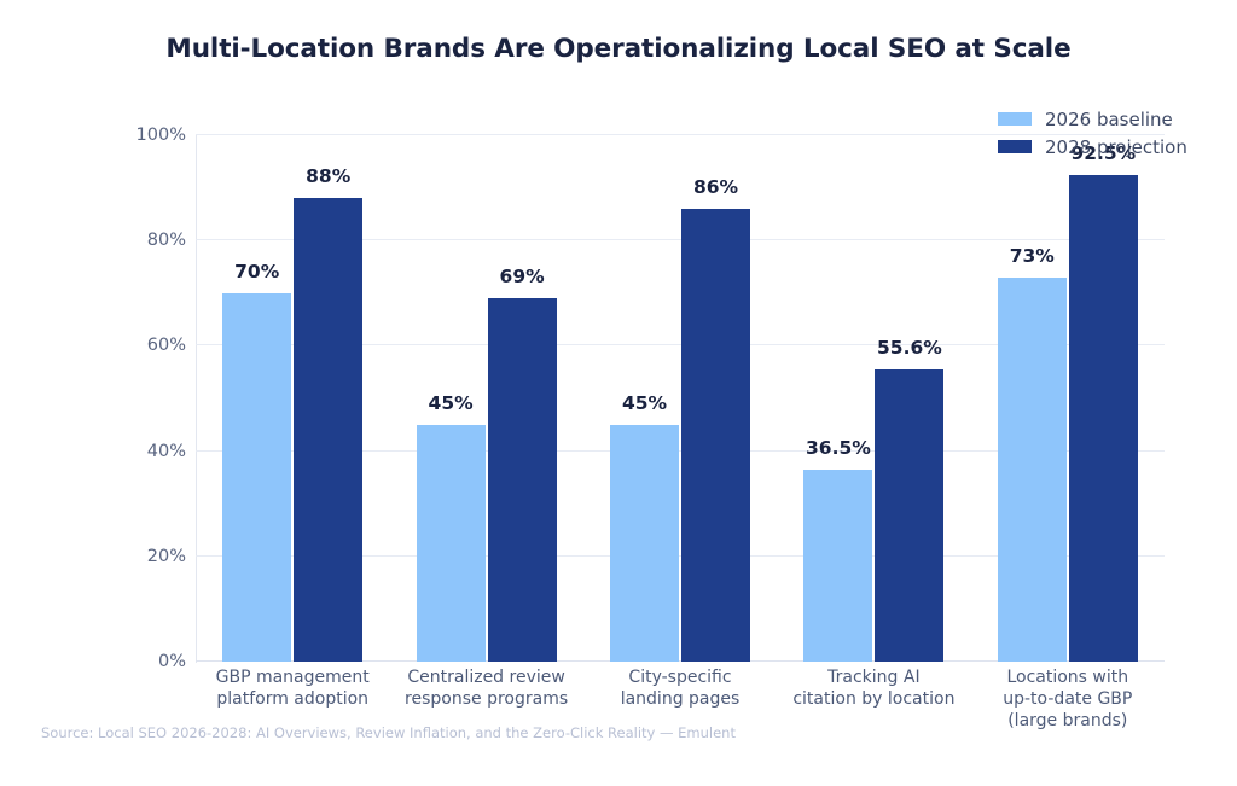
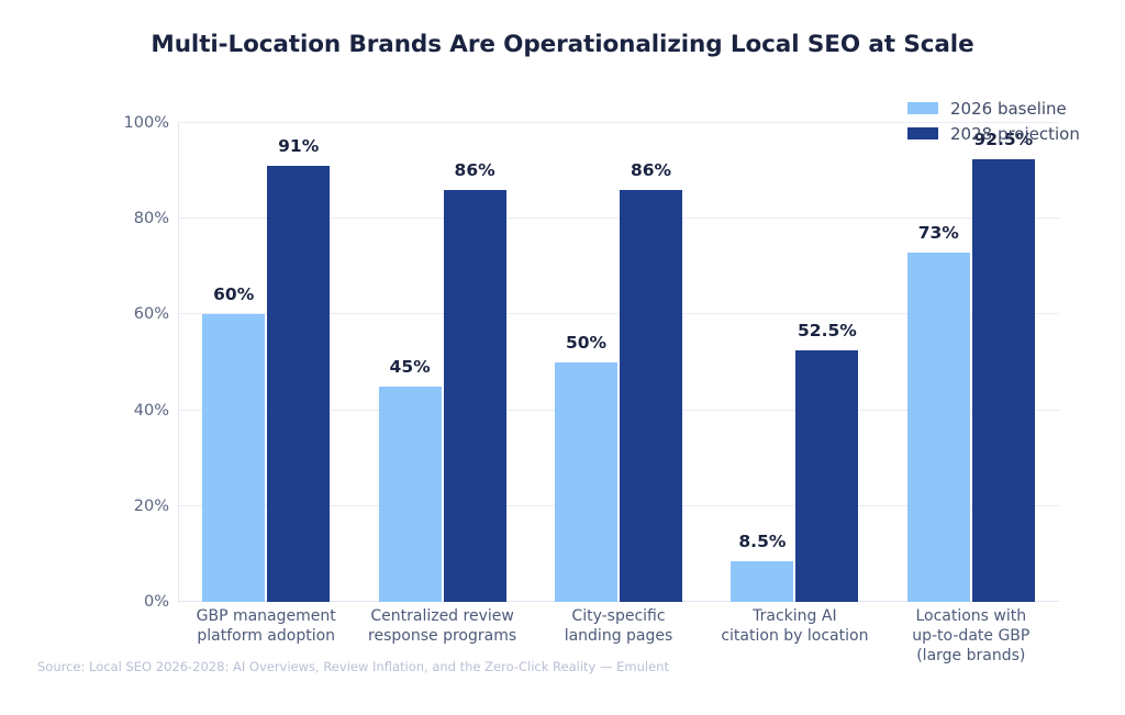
2026 baseline/GBP management platform adoption: 70% -> 60%
2028 projection/GBP management platform adoption: 88% -> 91%
2028 projection/Centralized review response programs: 69% -> 86%
2026 baseline/City-specific landing pages: 45% -> 50%
2026 baseline/Tracking AI citation by location: 36.5% -> 8.5%
2028 projection/Tracking AI citation by location: 55.6% -> 52.5%
